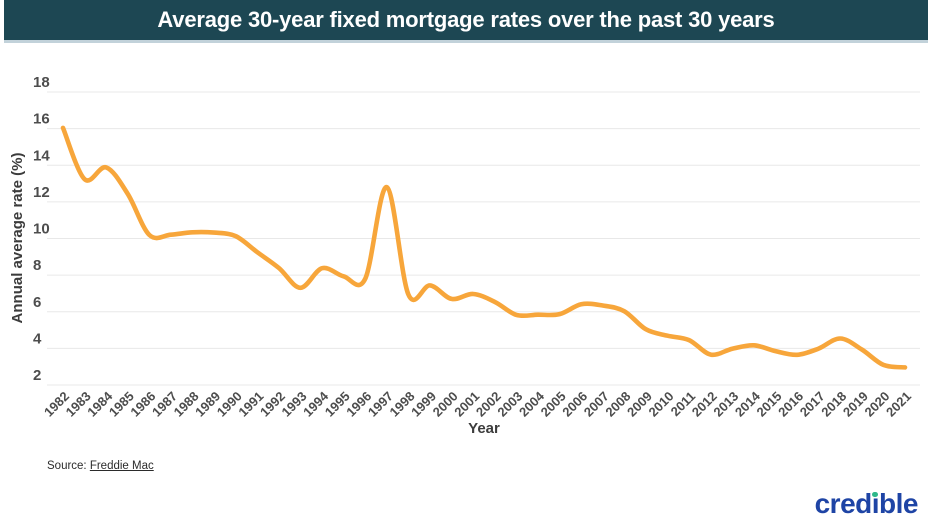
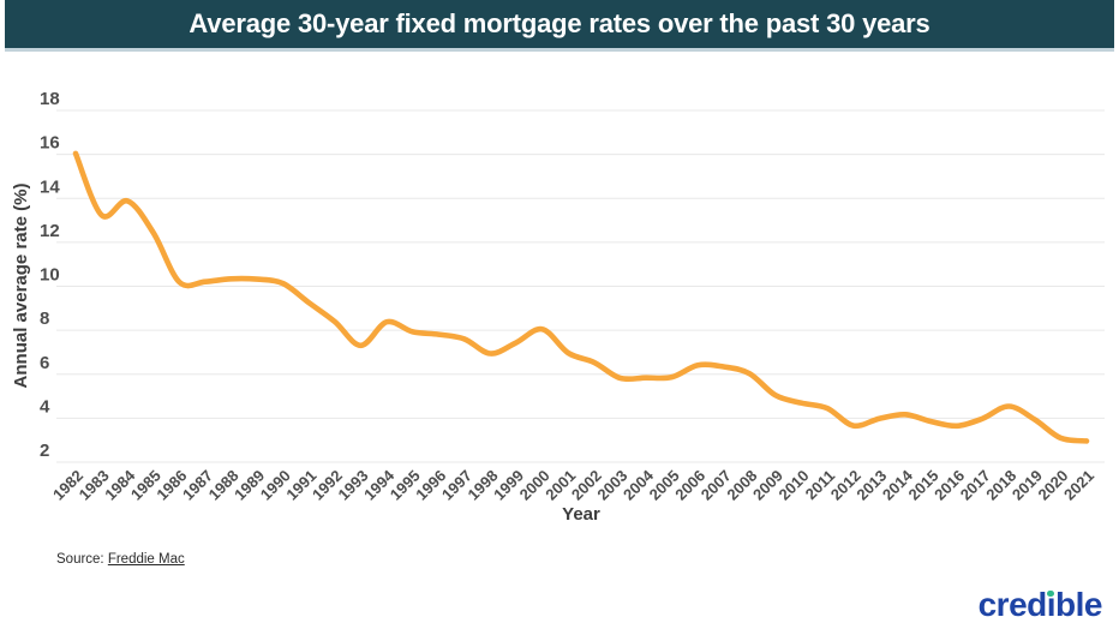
1997: 12.8 -> 7.6
2000: 6.7 -> 8.1
